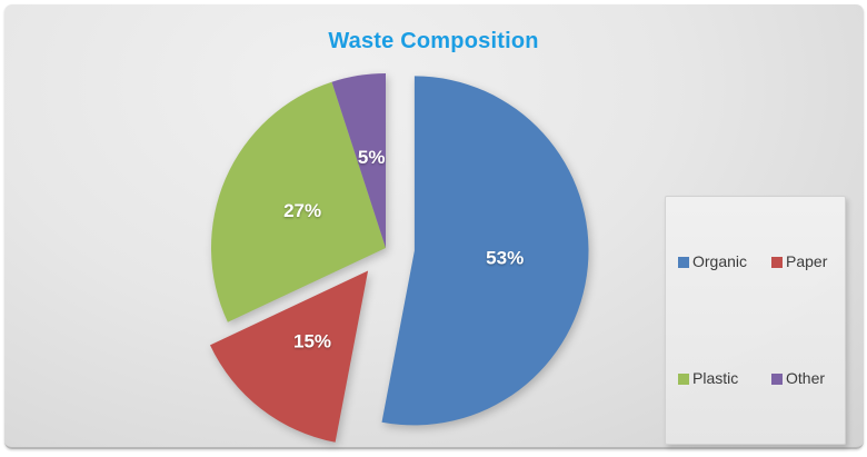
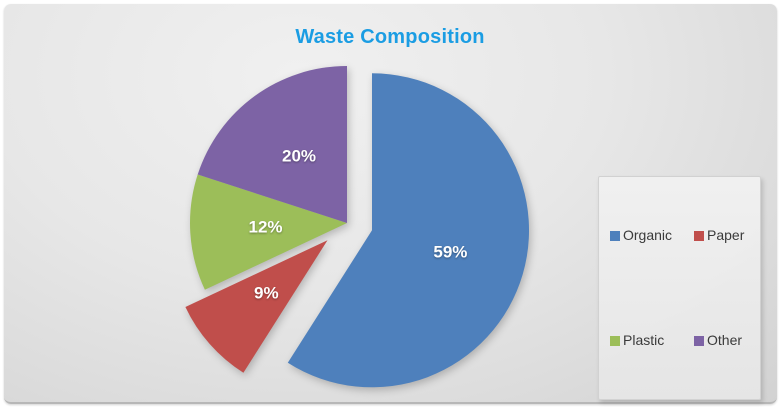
Organic: 53% -> 59%
Paper: 15% -> 9%
Plastic: 27% -> 12%
Other: 5% -> 20%
